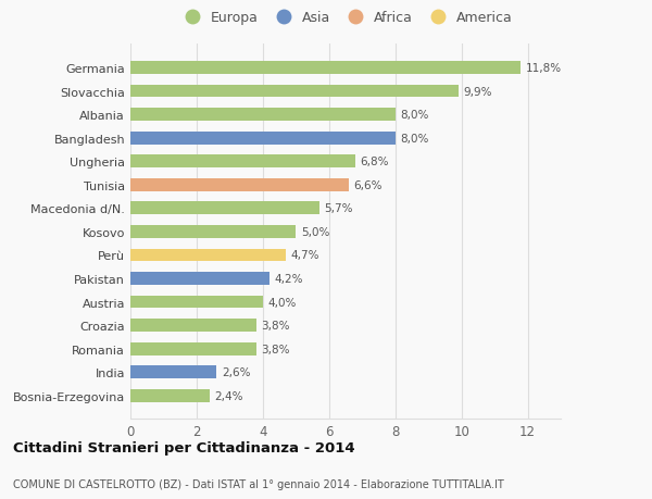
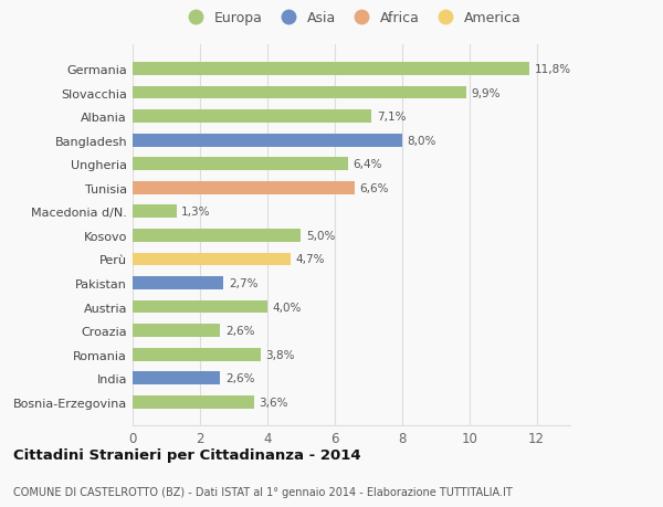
Albania: 8,0% -> 7,1%
Ungheria: 6,8% -> 6,4%
Macedonia d/N.: 5,7% -> 1,3%
Pakistan: 4,2% -> 2,7%
Croazia: 3,8% -> 2,6%
Bosnia-Erzegovina: 2,4% -> 3,6%
